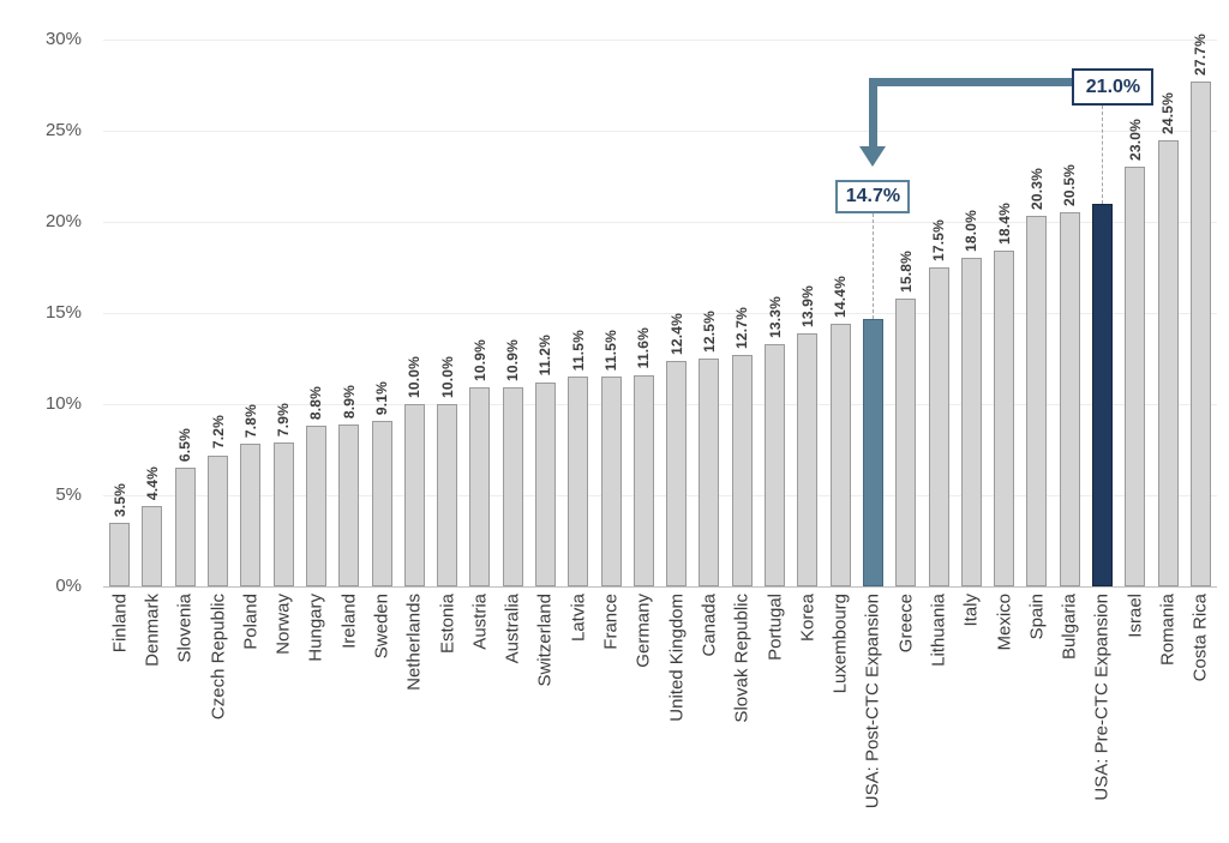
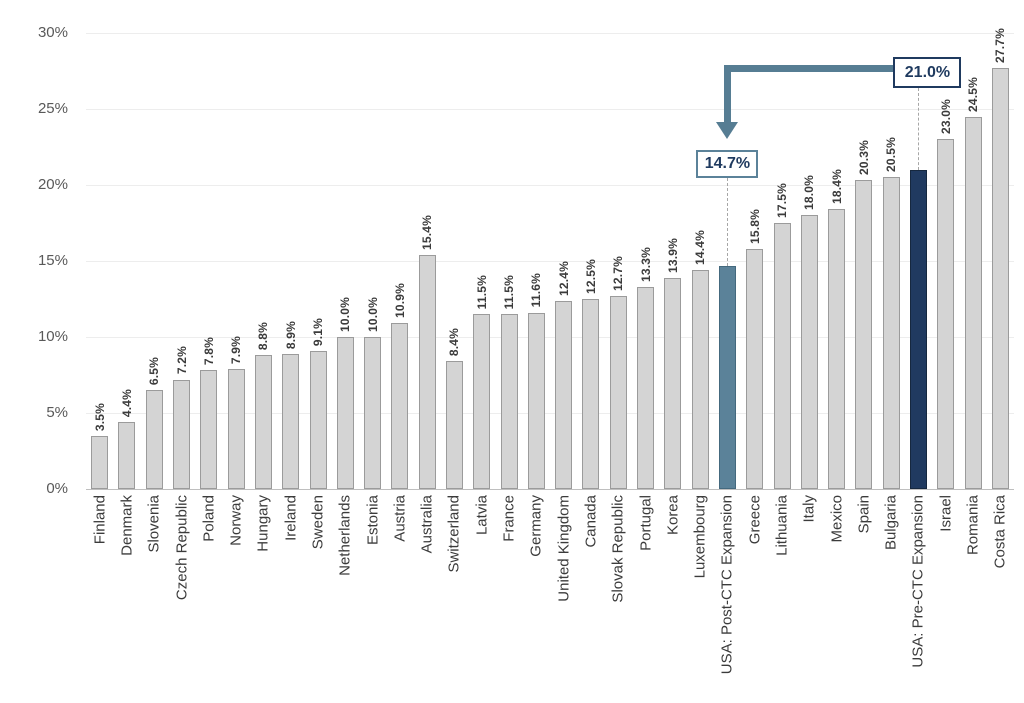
Australia: 10.9% -> 15.4%
Switzerland: 11.2% -> 8.4%
